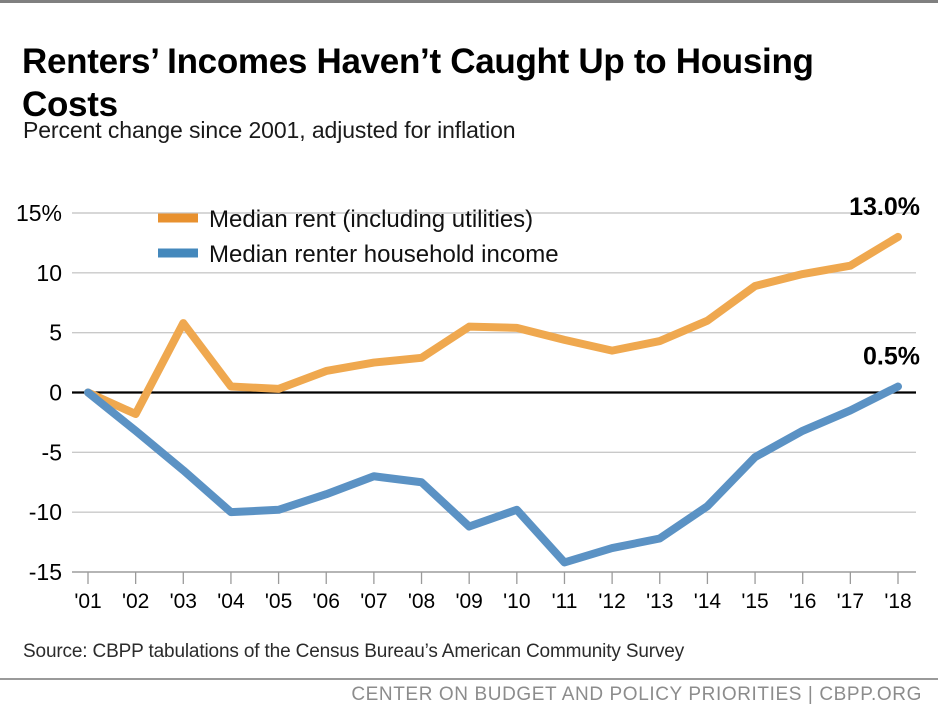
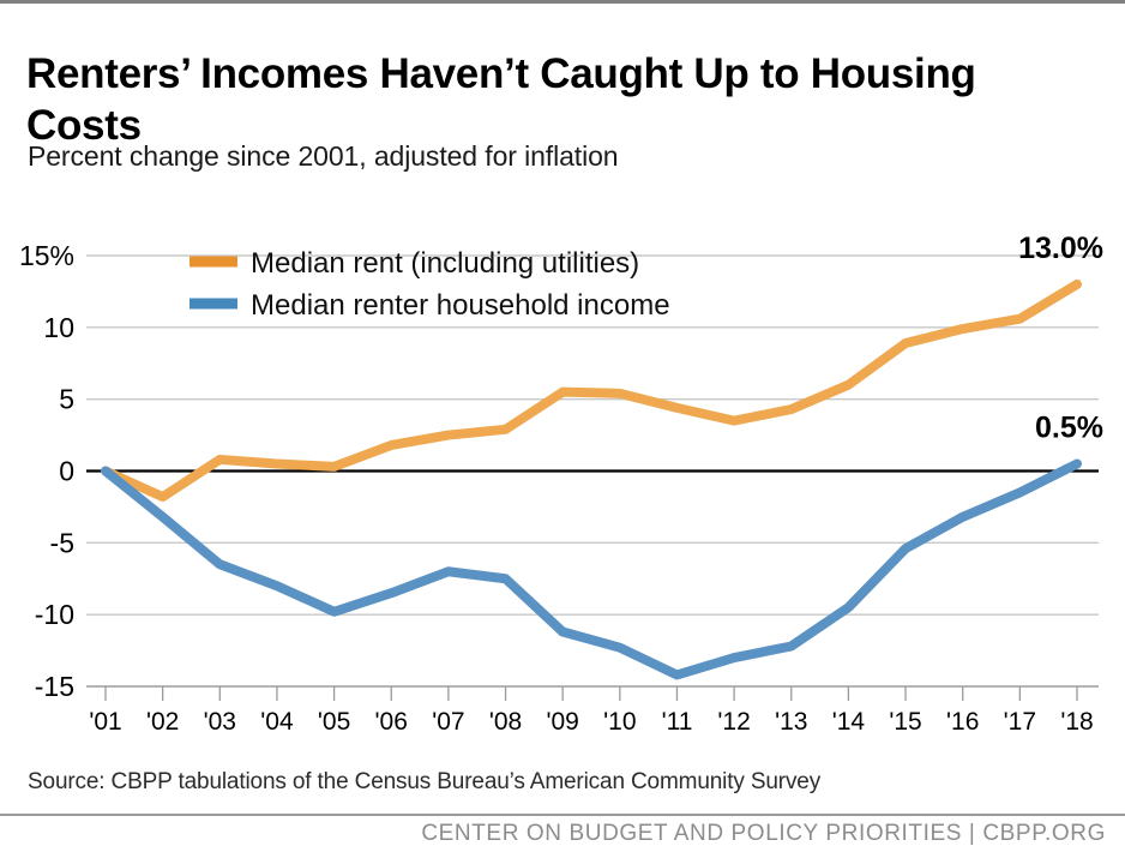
Median rent (including utilities)/'03: 5.8% -> 0.8%
Median renter household income/'04: -10.0% -> -8.0%
Median renter household income/'10: -9.8% -> -12.3%
